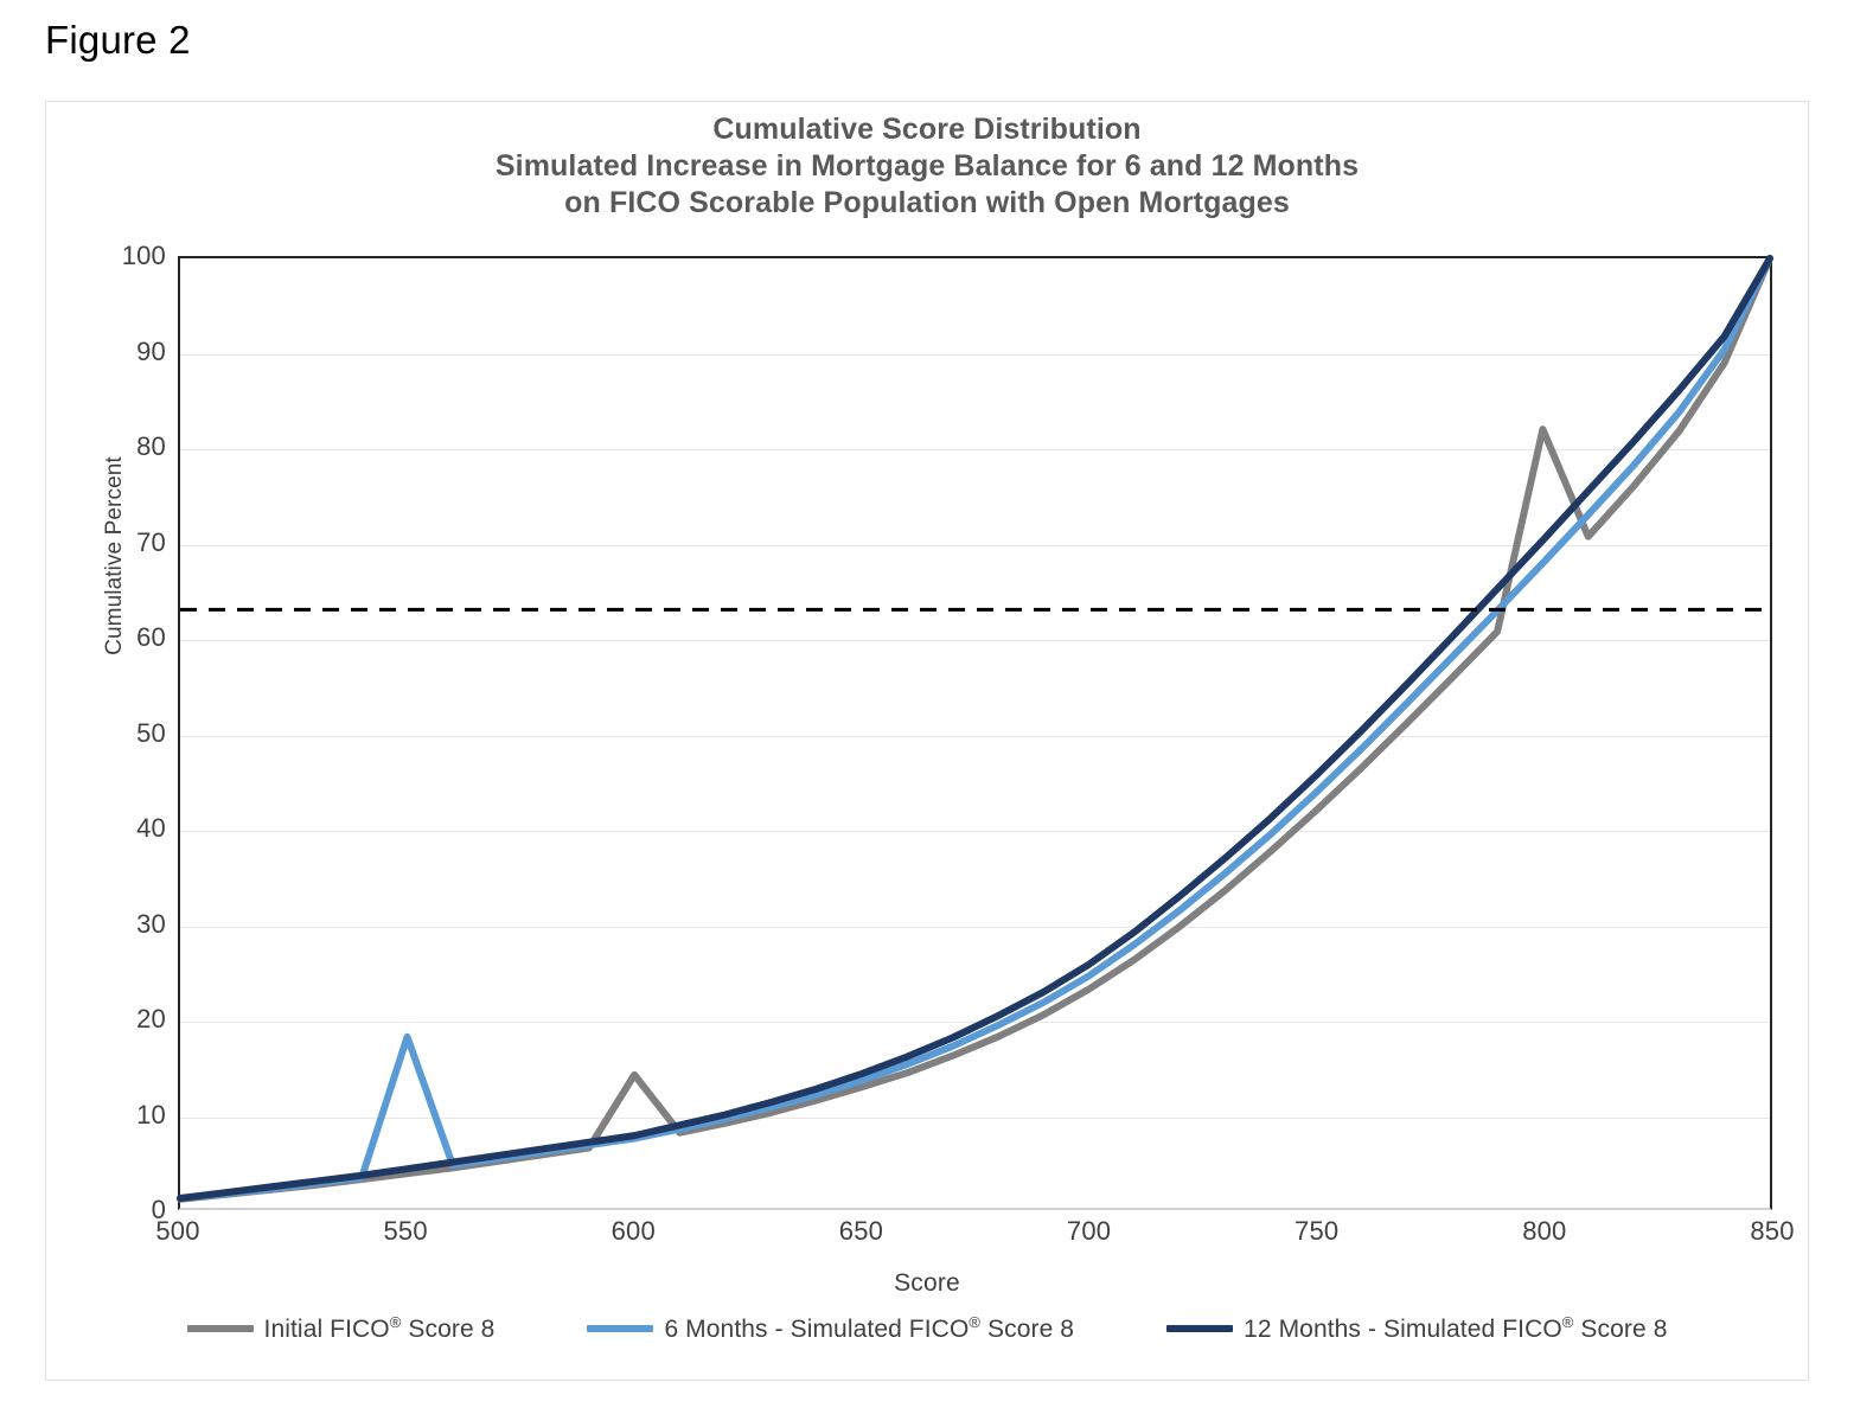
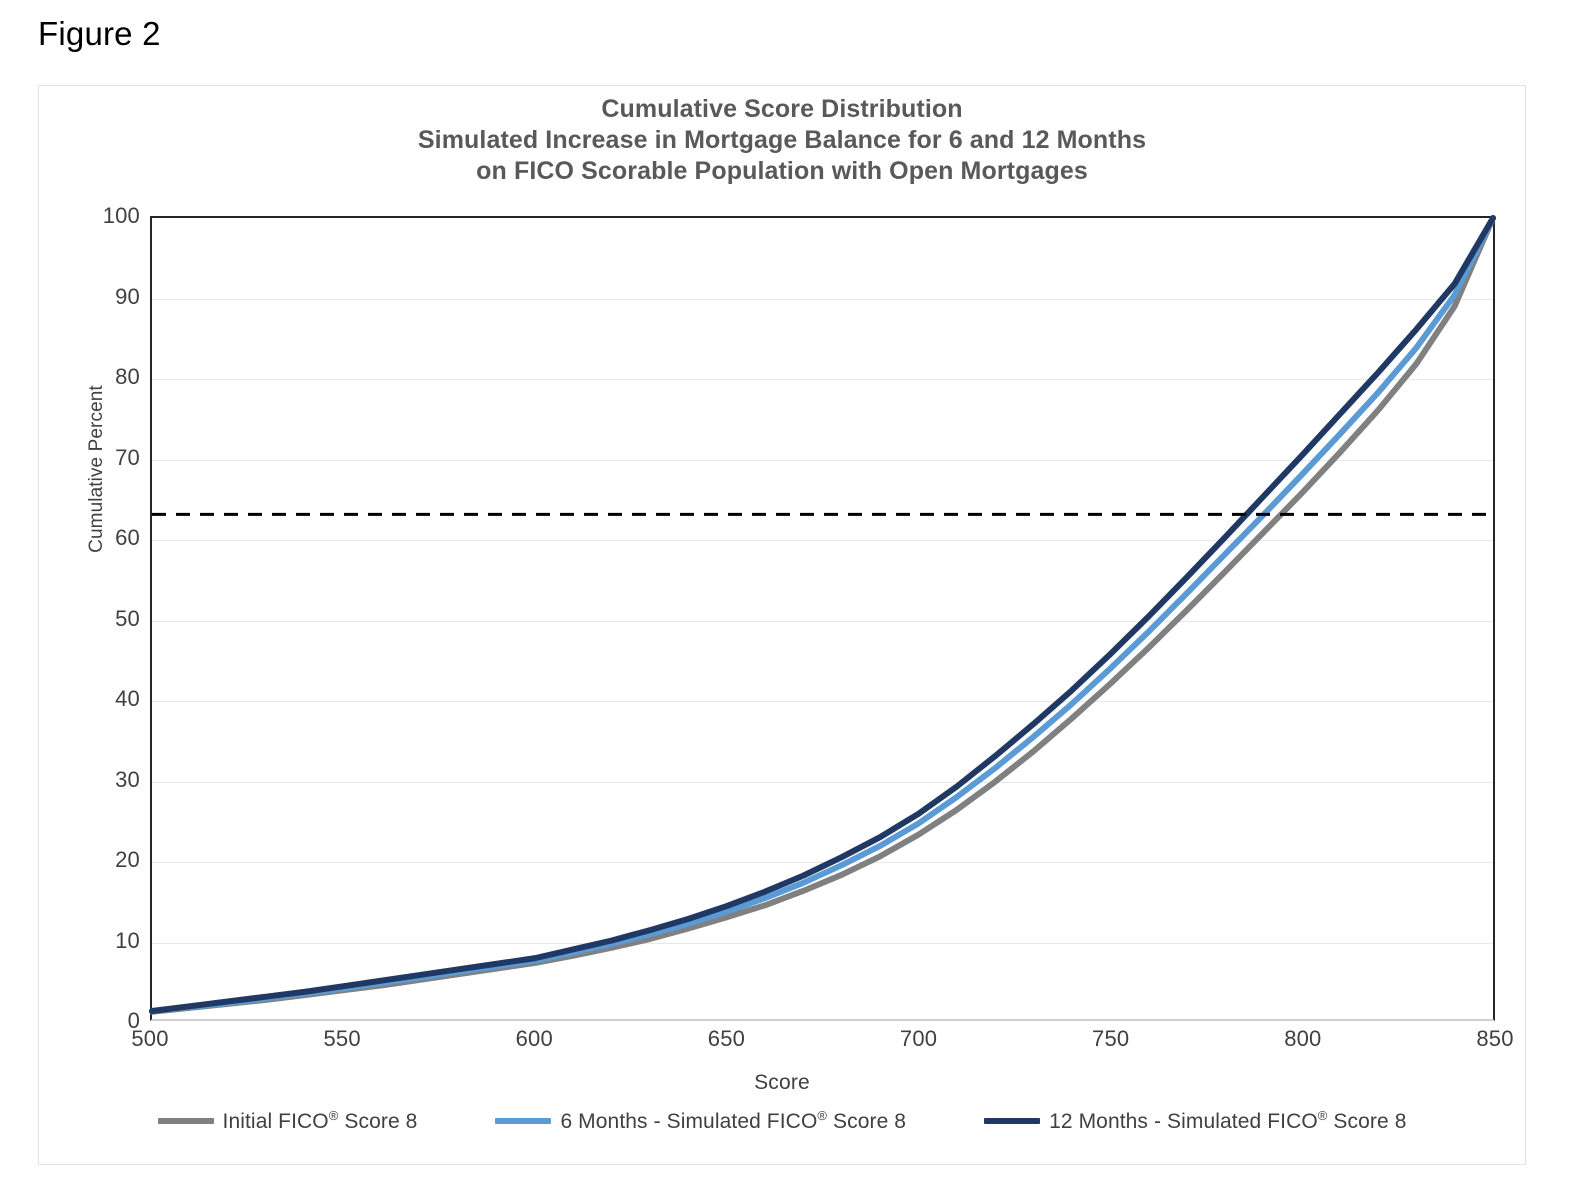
6 Months - Simulated FICO® Score 8/550: 18 -> 4
Initial FICO® Score 8/600: 14 -> 7
Initial FICO® Score 8/800: 82 -> 66
